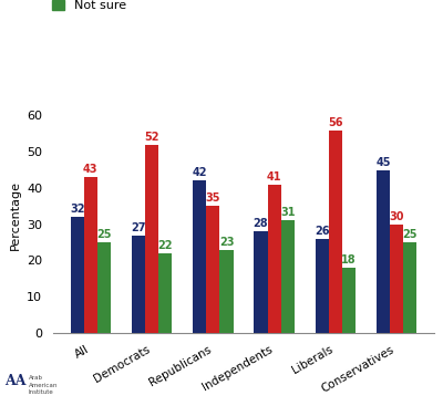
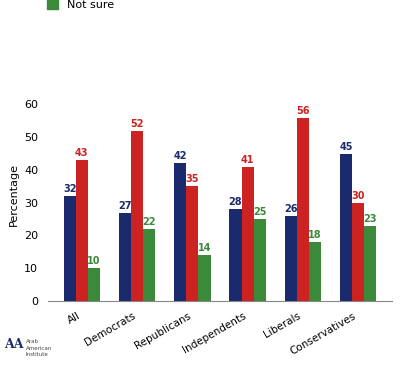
Not sure/All: 25 -> 10
Not sure/Republicans: 23 -> 14
Not sure/Independents: 31 -> 25
Not sure/Conservatives: 25 -> 23
